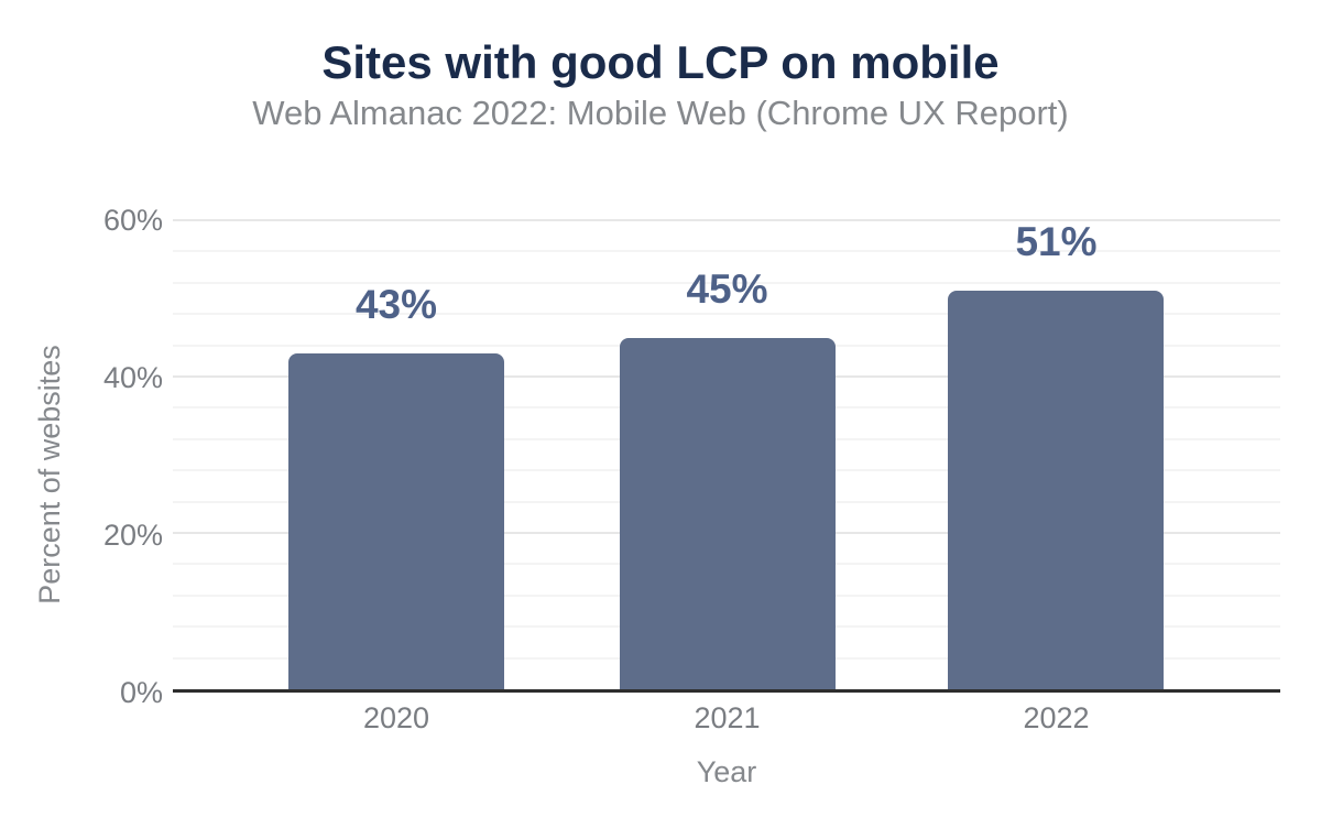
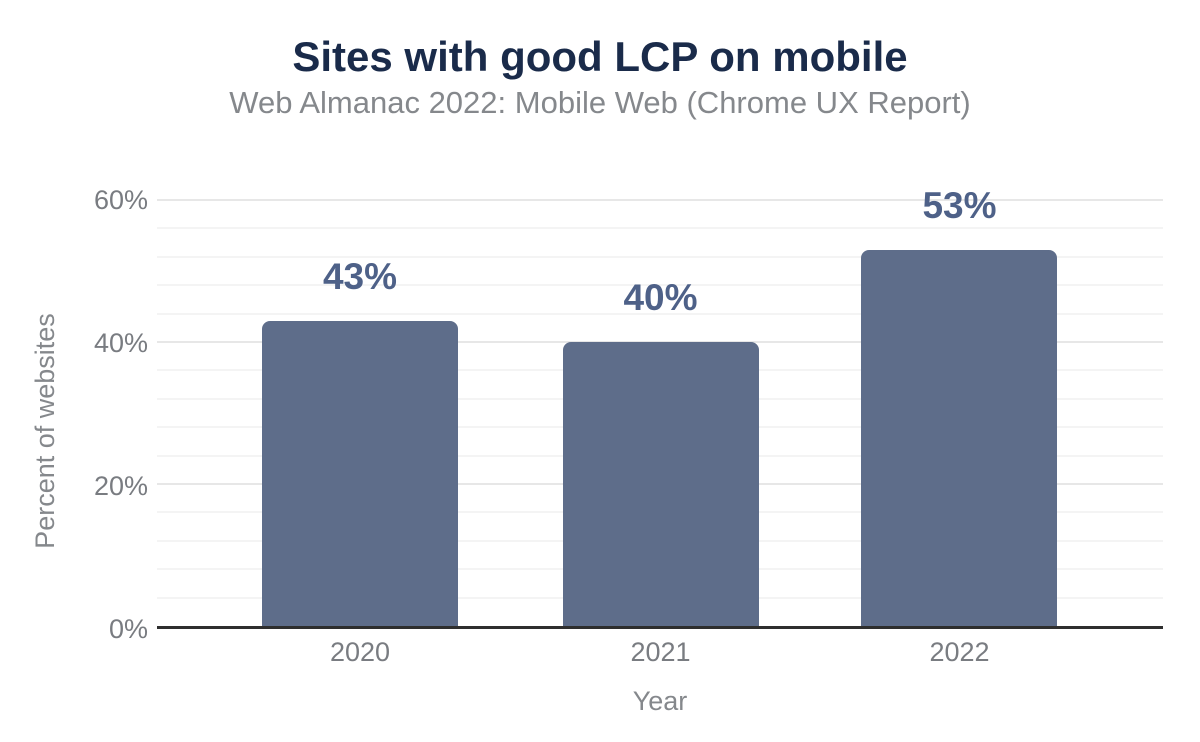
2021: 45% -> 40%
2022: 51% -> 53%
